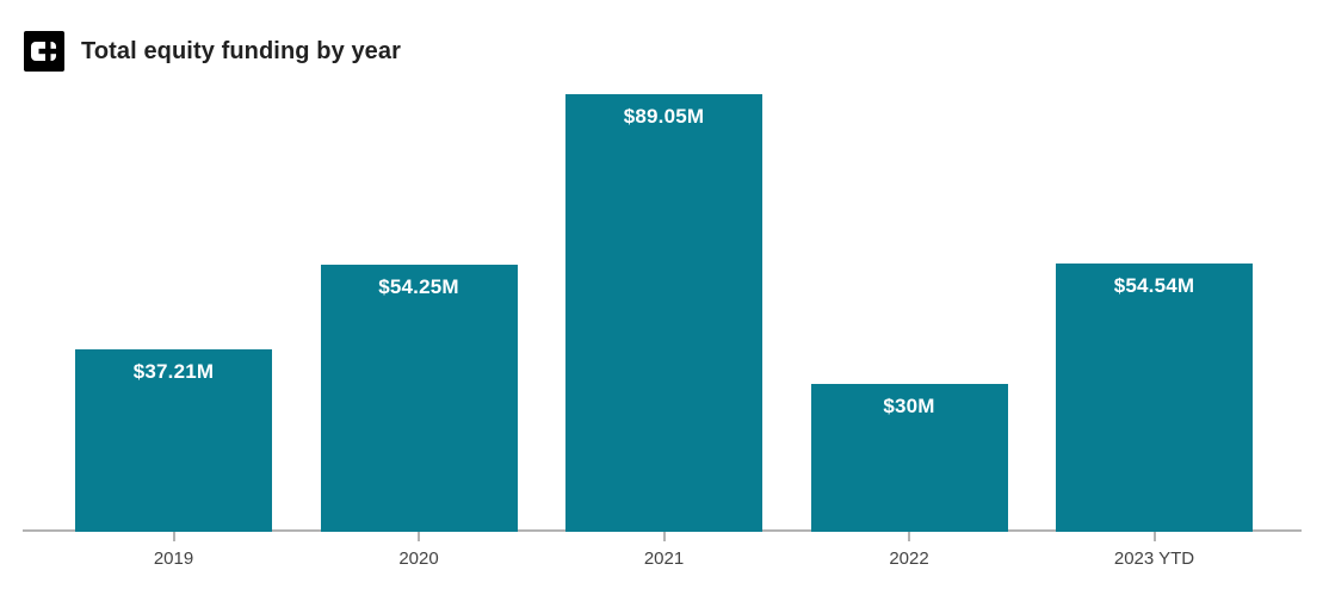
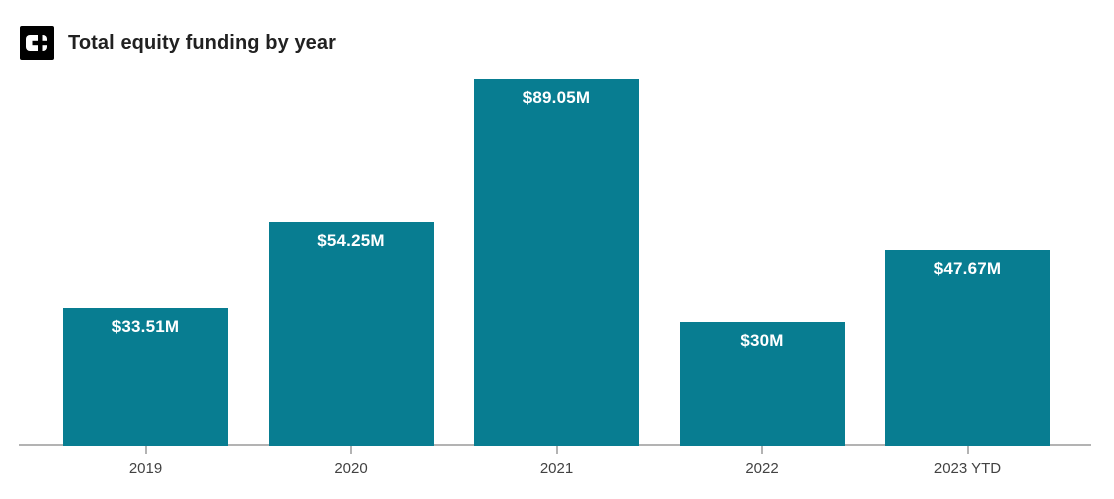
2019: $37.21M -> $33.51M
2023 YTD: $54.54M -> $47.67M
